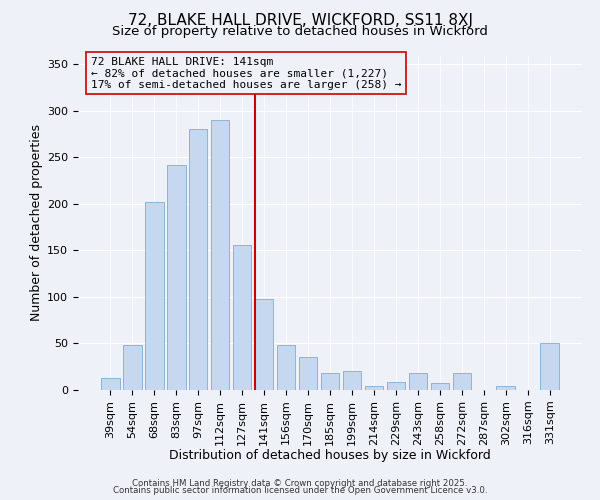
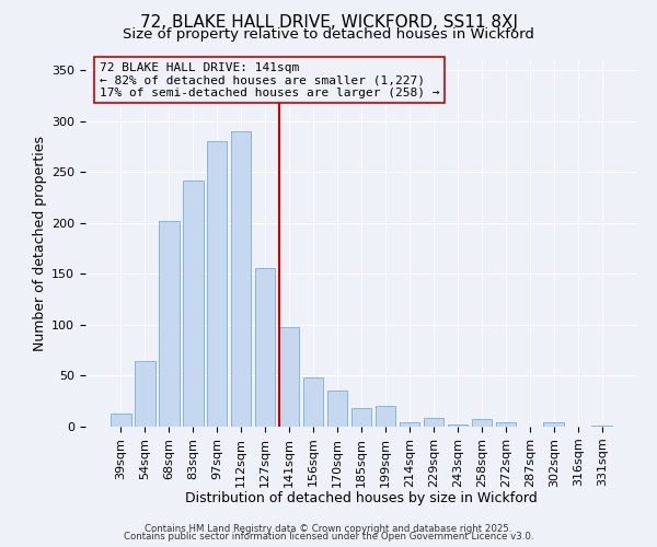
54sqm: 48 -> 65
243sqm: 18 -> 2
272sqm: 18 -> 4
331sqm: 50 -> 1
